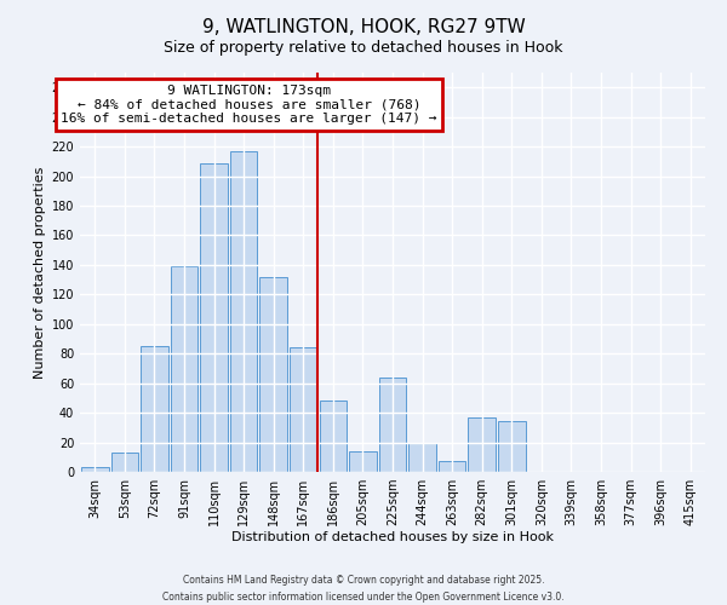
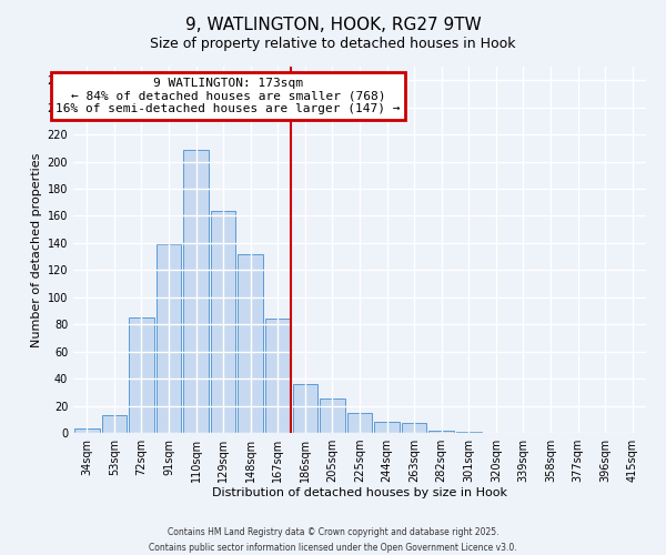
129sqm: 217 -> 164
186sqm: 48 -> 36
205sqm: 14 -> 25
225sqm: 64 -> 15
244sqm: 20 -> 8
282sqm: 37 -> 2
301sqm: 34 -> 1
